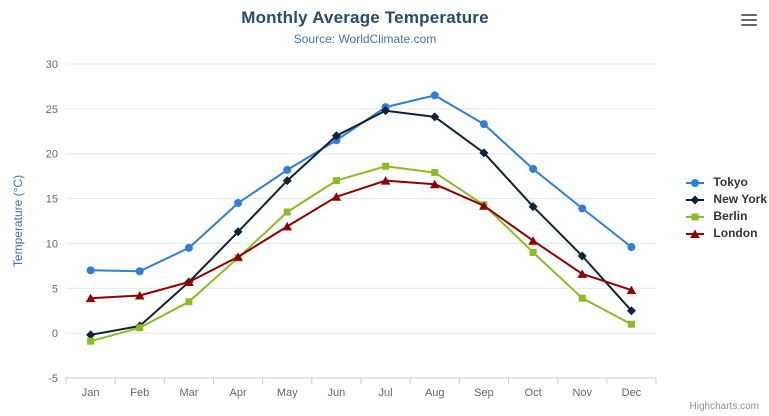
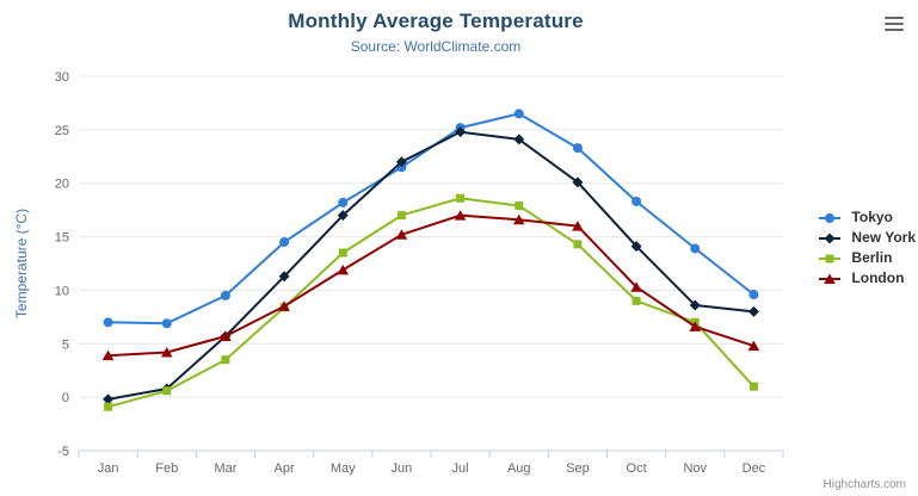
London/Sep: 14 -> 16
Berlin/Nov: 4 -> 7
New York/Dec: 2 -> 8
